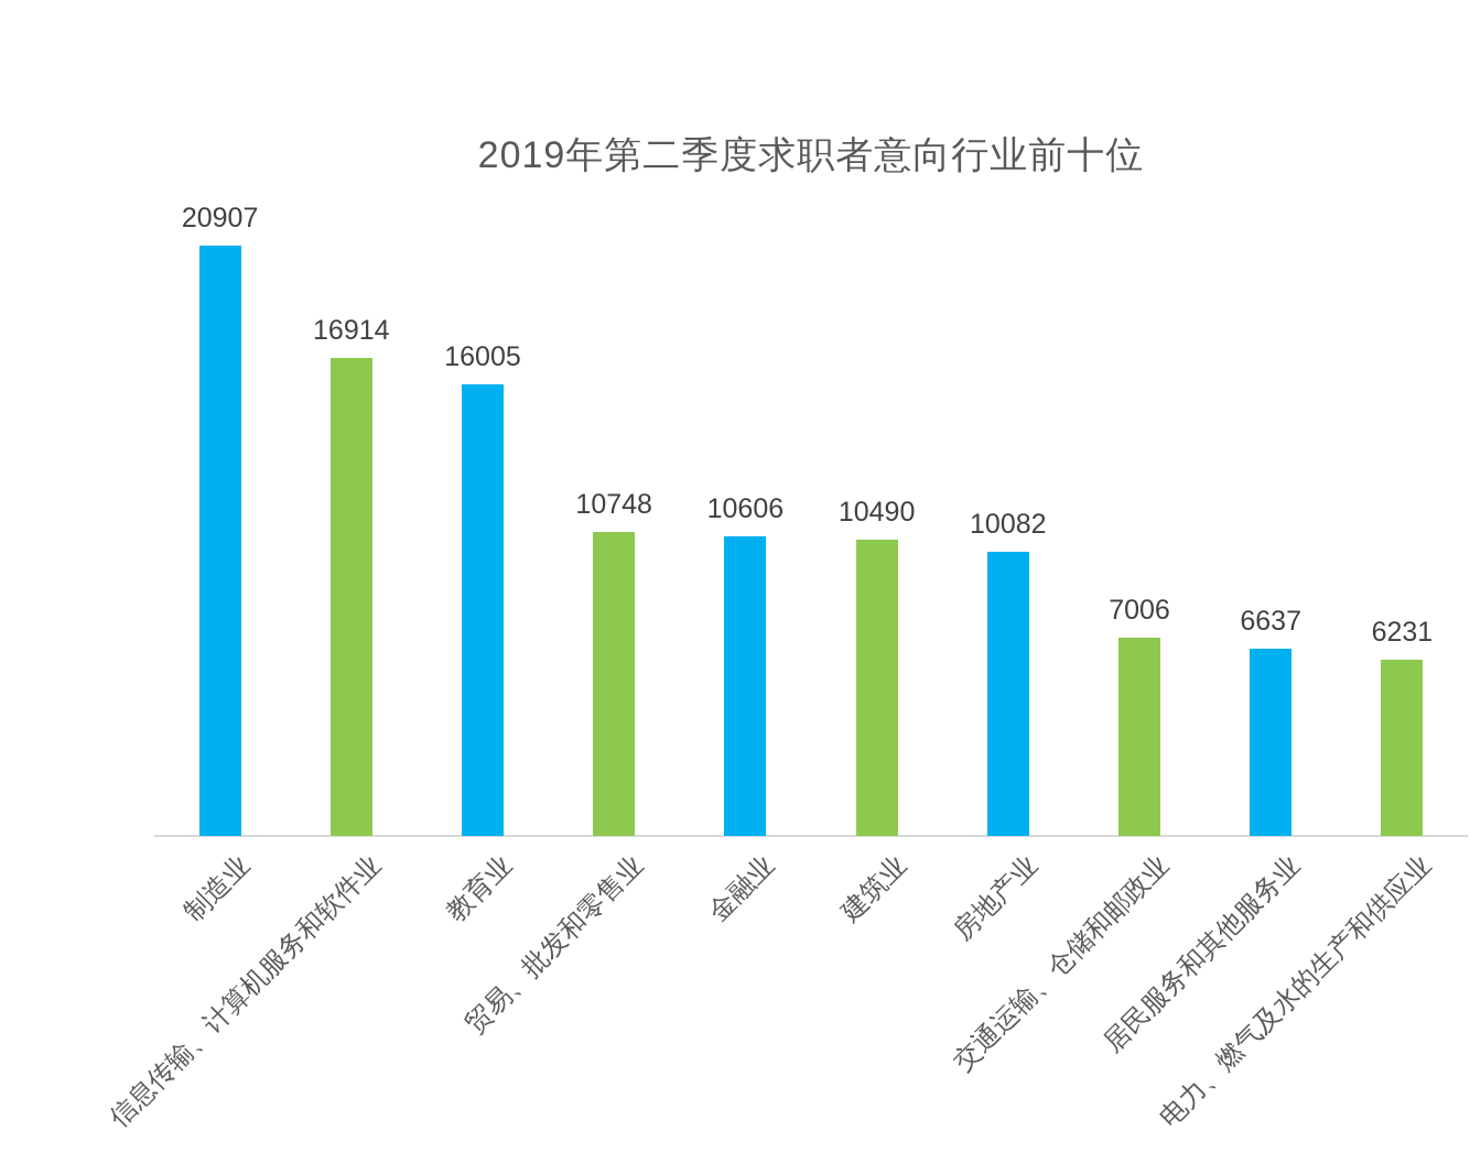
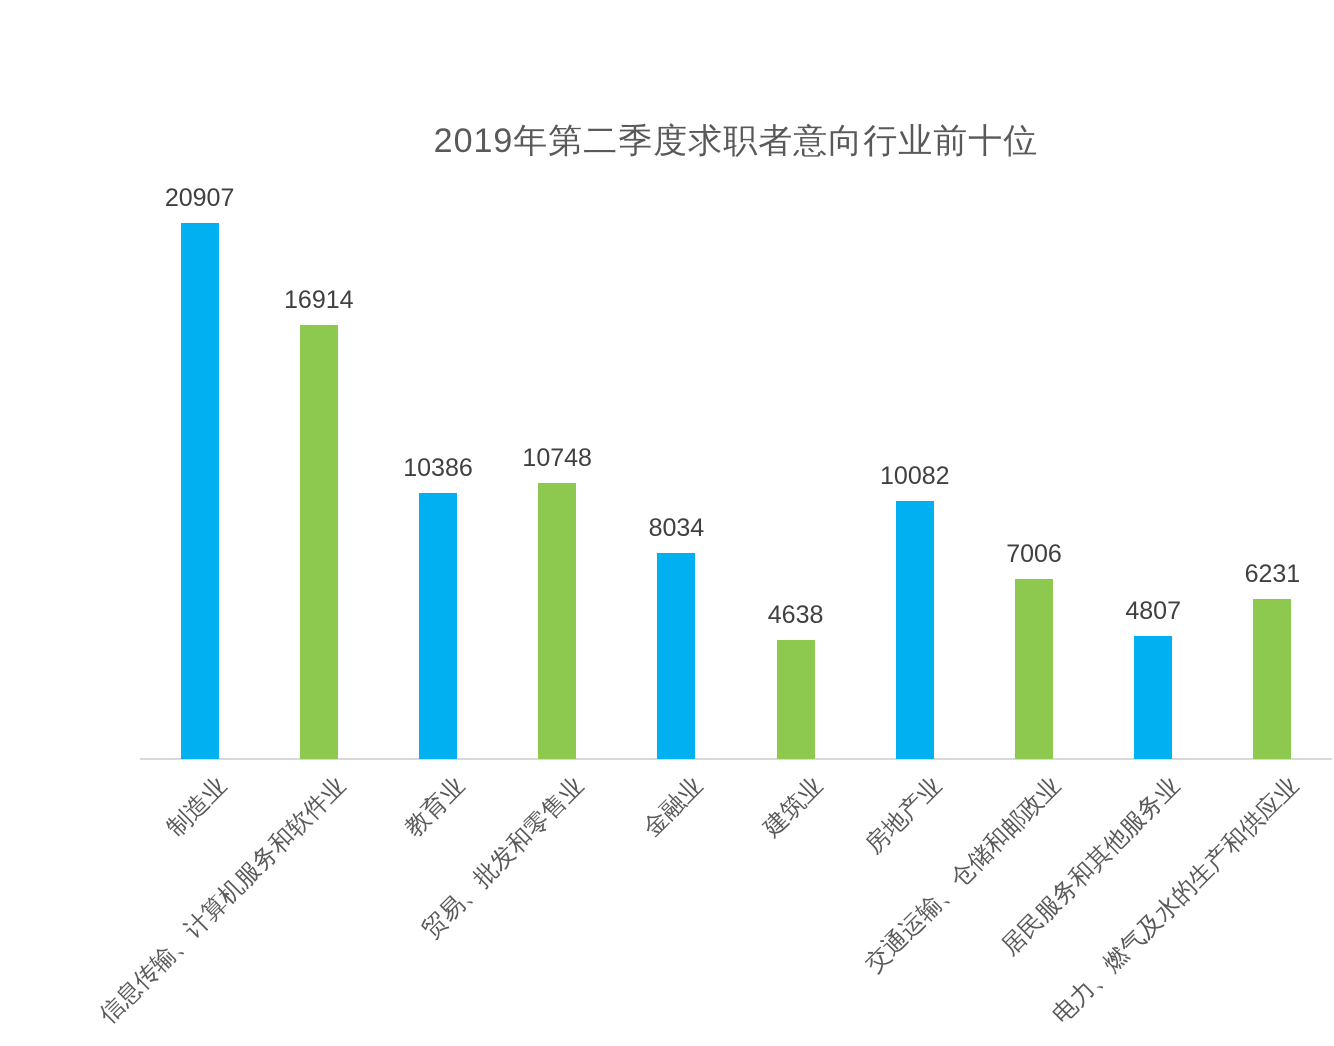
教育业: 16005 -> 10386
金融业: 10606 -> 8034
建筑业: 10490 -> 4638
居民服务和其他服务业: 6637 -> 4807
